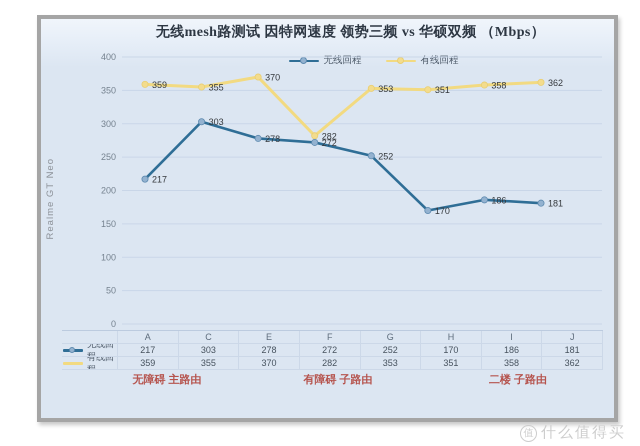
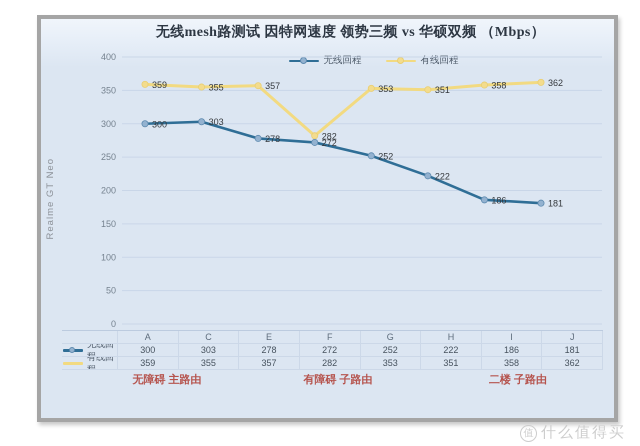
无线回程/A: 217 -> 300
有线回程/E: 370 -> 357
无线回程/H: 170 -> 222
